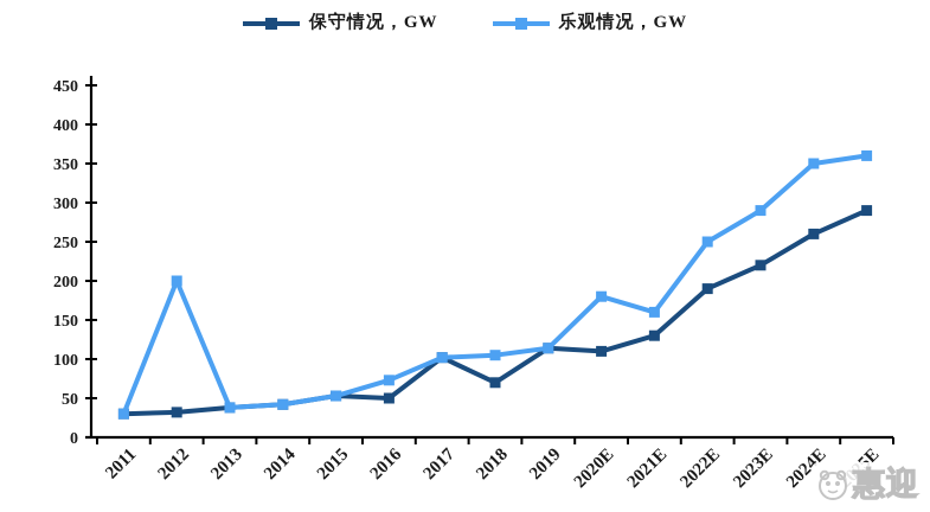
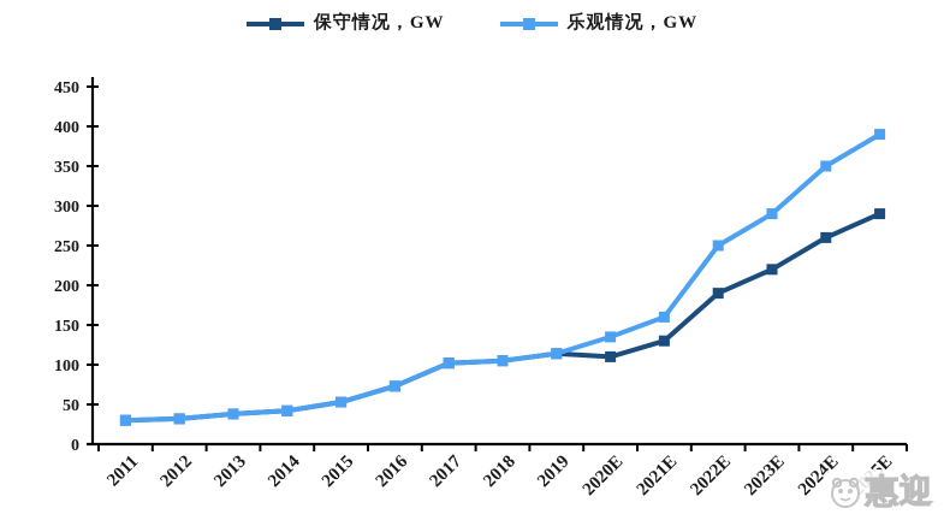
乐观情况，GW/2012: 200 -> 30
保守情况，GW/2016: 50 -> 70
保守情况，GW/2018: 70 -> 100
乐观情况，GW/2020E: 180 -> 140
乐观情况，GW/2025E: 360 -> 390
